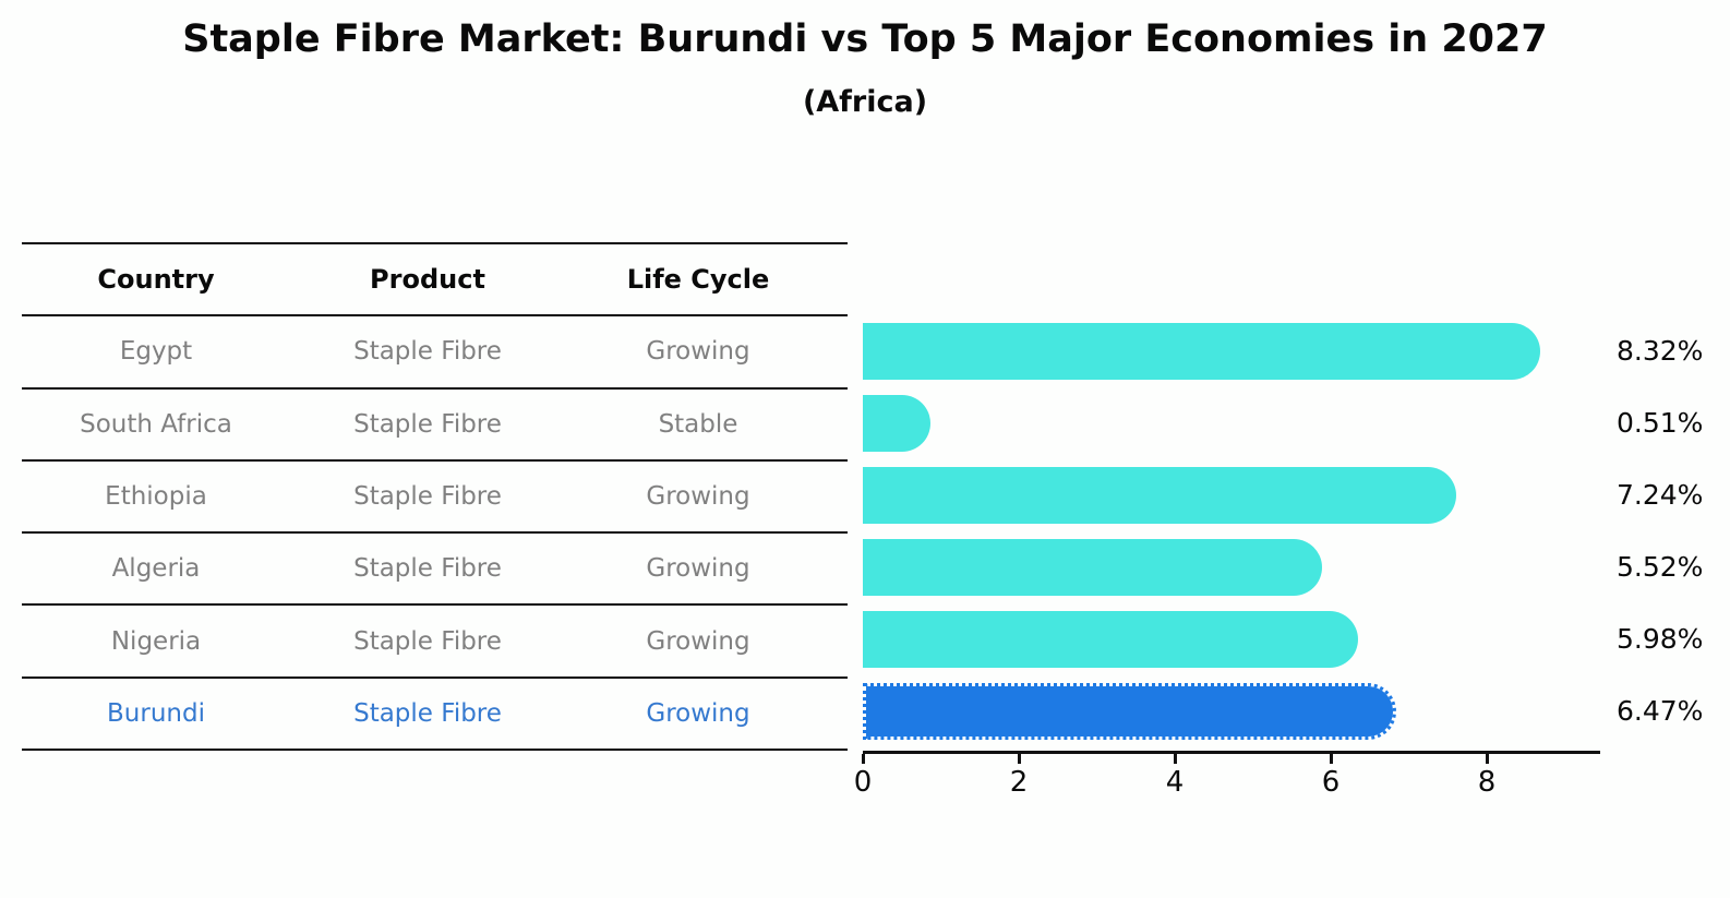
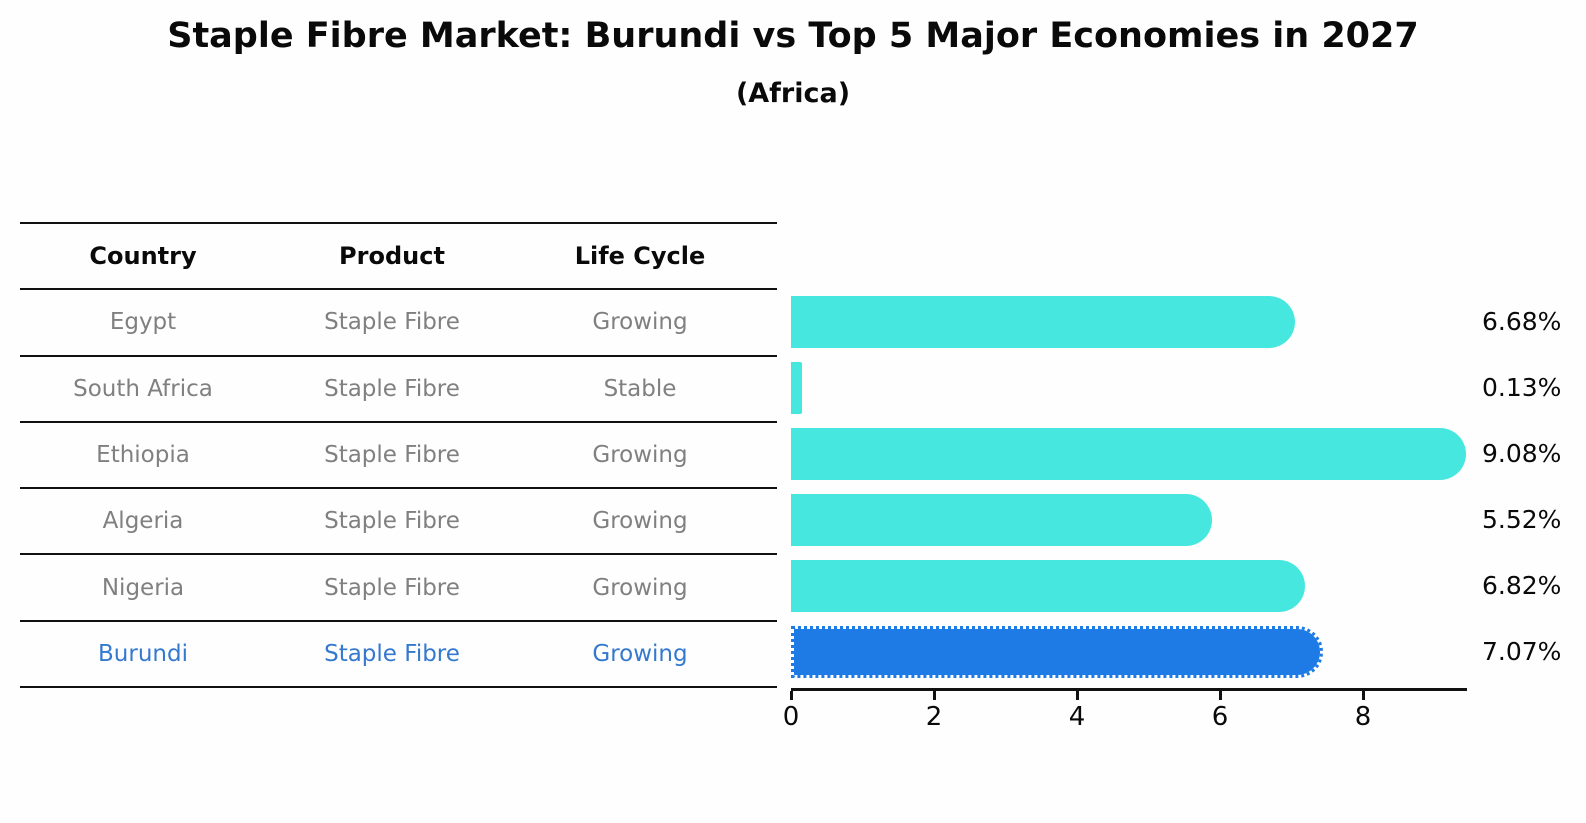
Egypt: 8.32% -> 6.68%
South Africa: 0.51% -> 0.13%
Ethiopia: 7.24% -> 9.08%
Nigeria: 5.98% -> 6.82%
Burundi: 6.47% -> 7.07%
